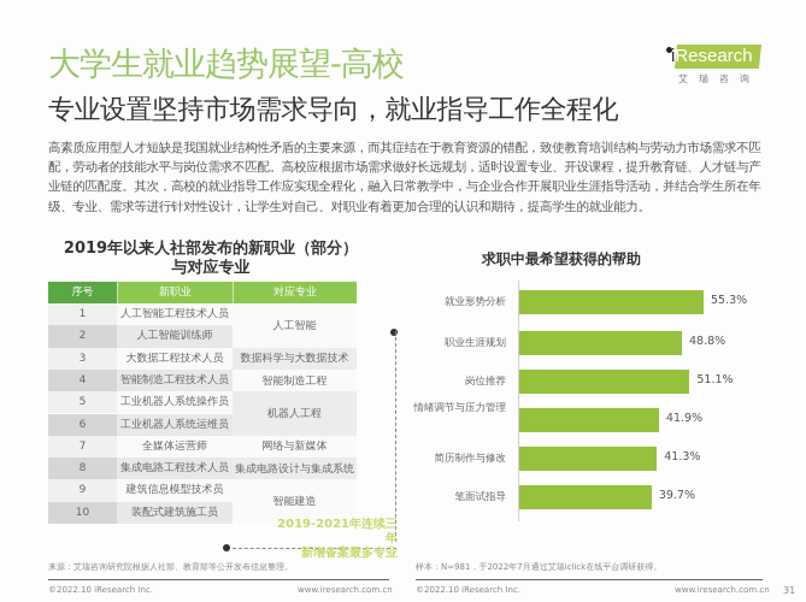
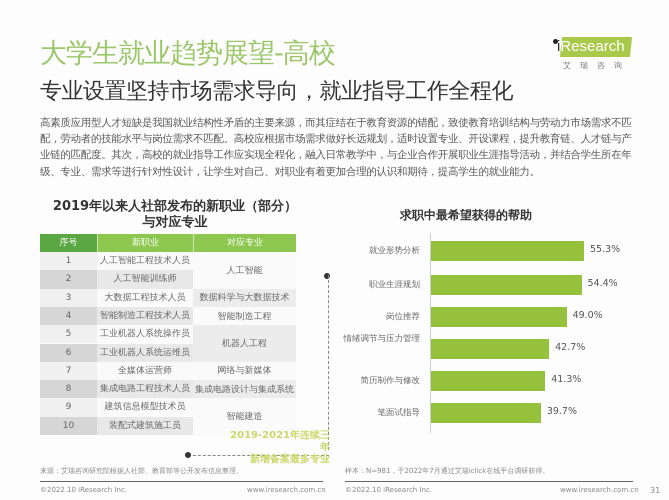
职业生涯规划: 48.8% -> 54.4%
岗位推荐: 51.1% -> 49.0%
情绪调节与压力管理: 41.9% -> 42.7%
